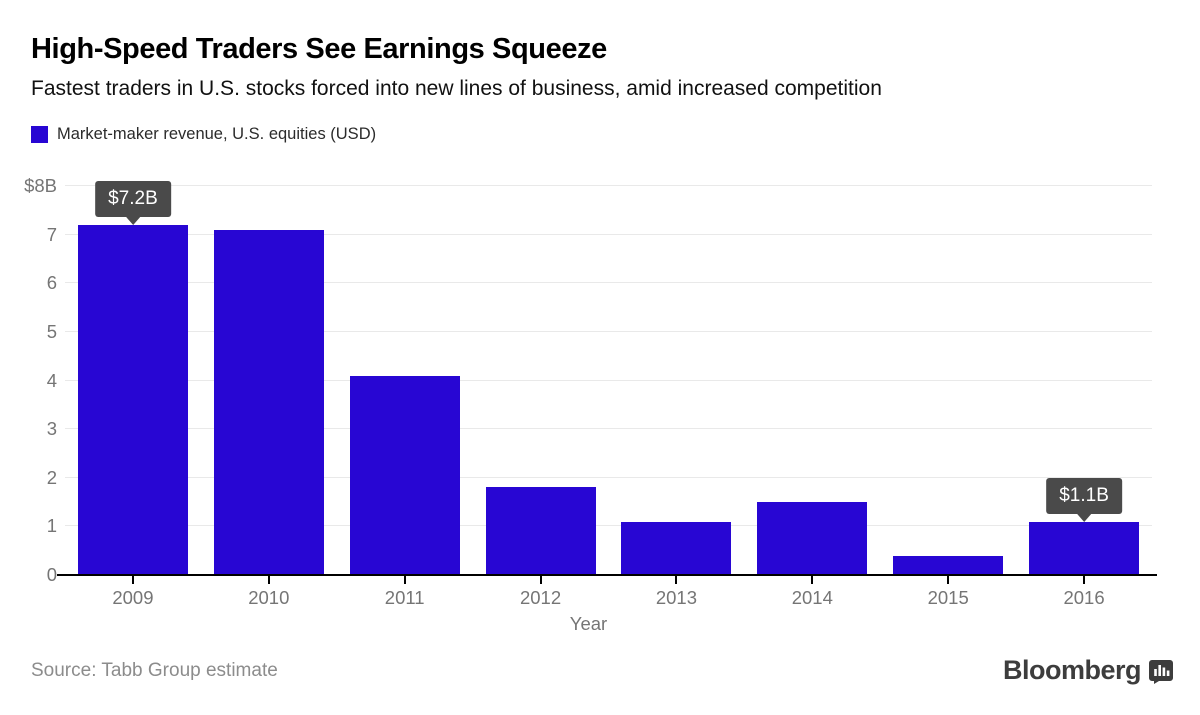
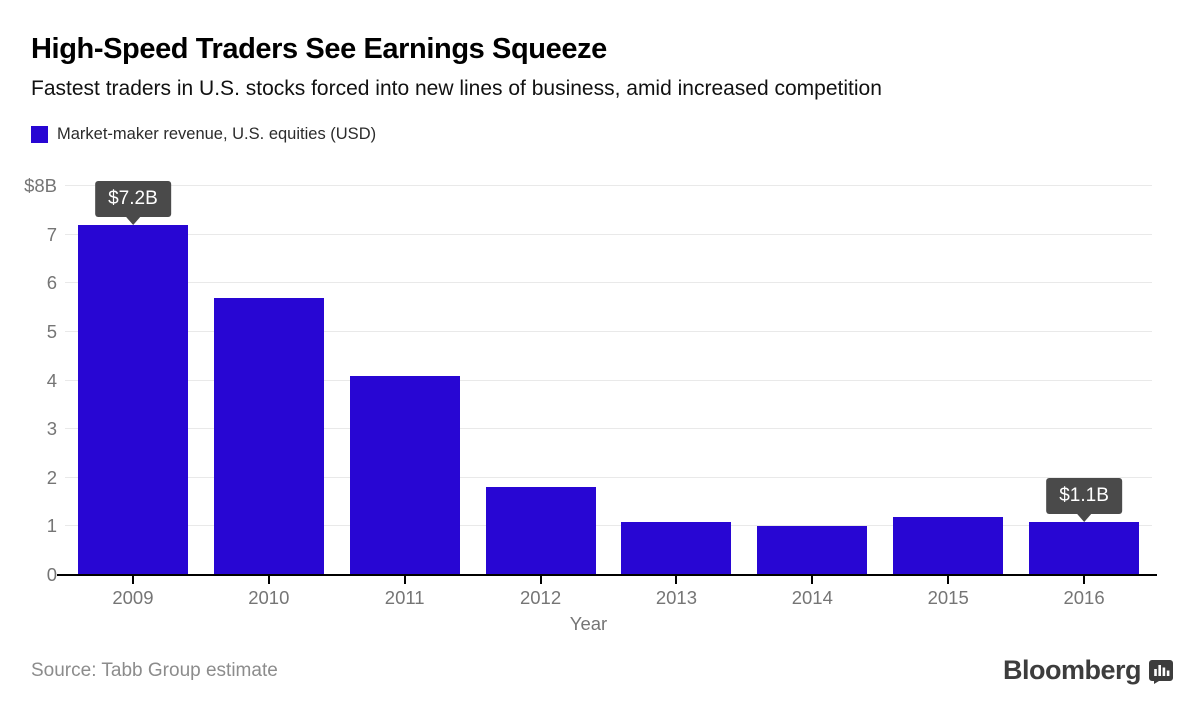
2010: $7.1B -> $5.7B
2014: $1.5B -> $1.0B
2015: $0.4B -> $1.2B
